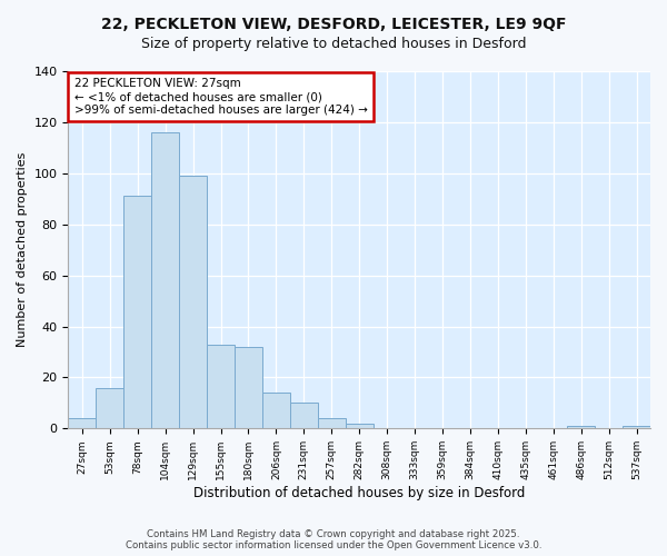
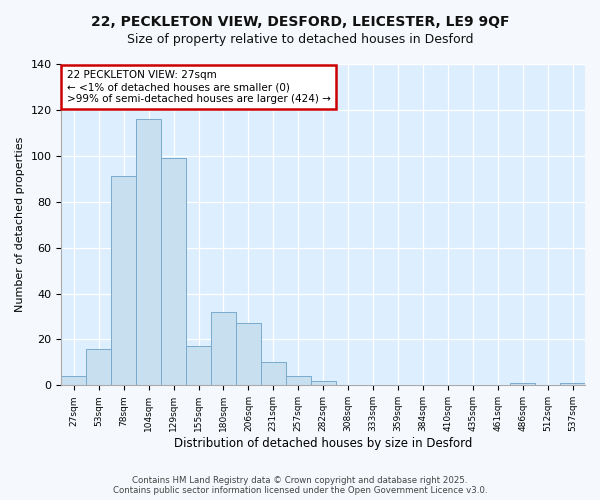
155sqm: 33 -> 17
206sqm: 14 -> 27
